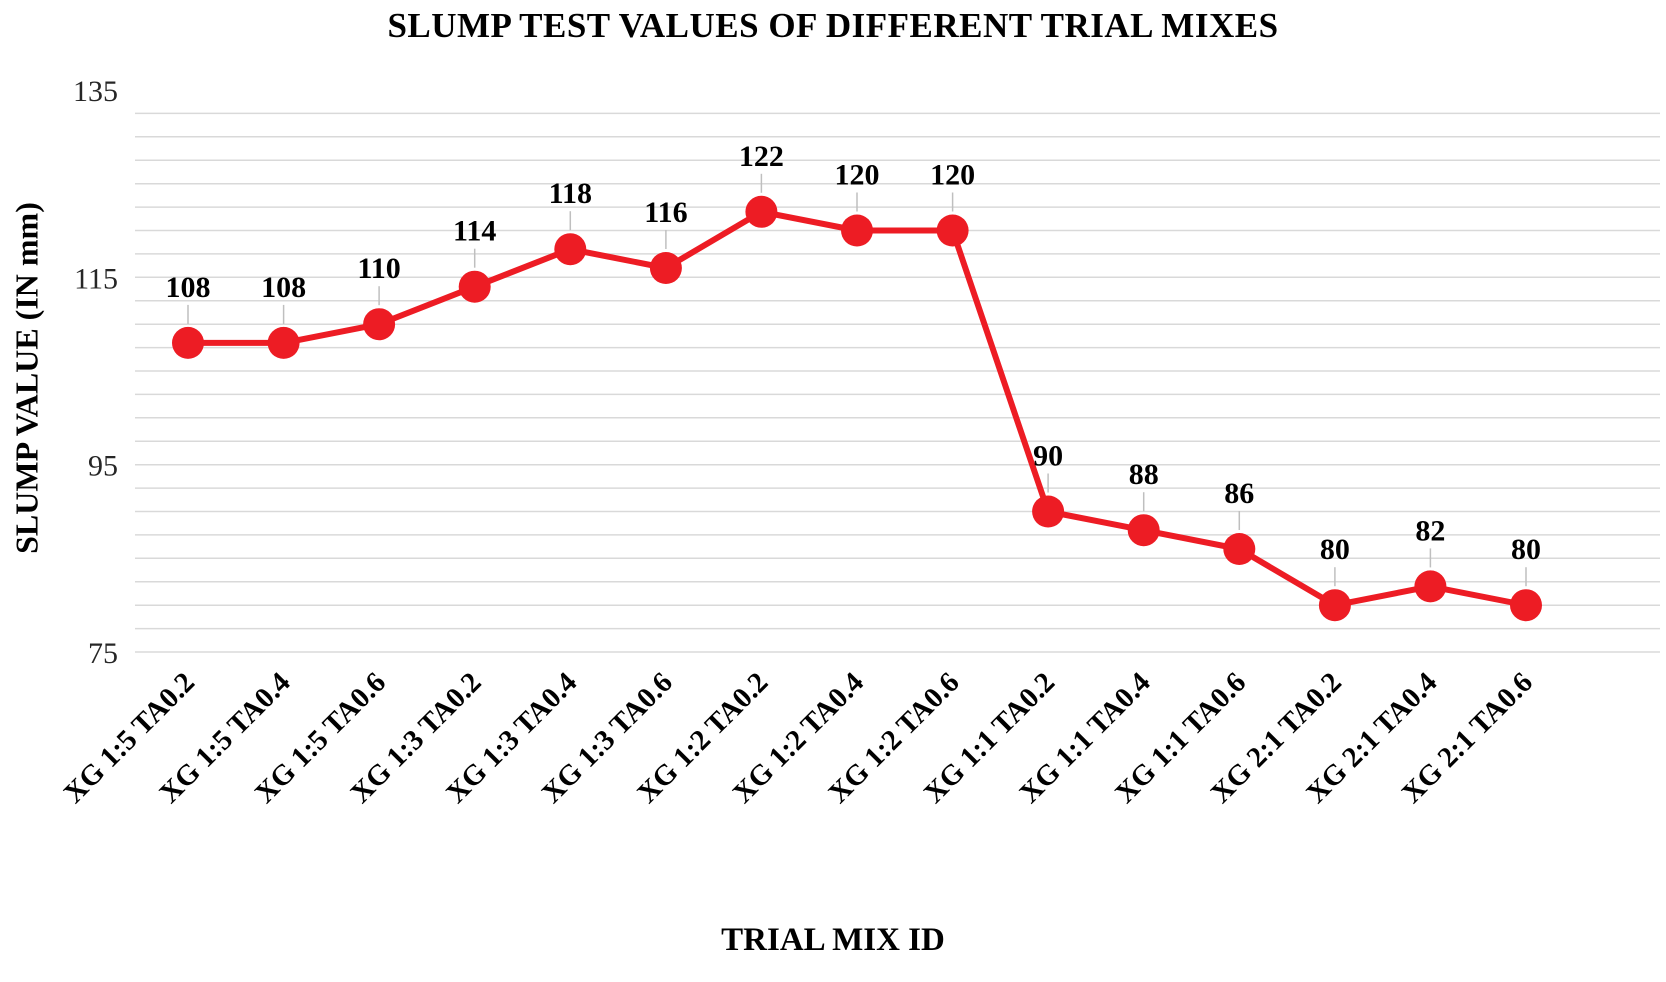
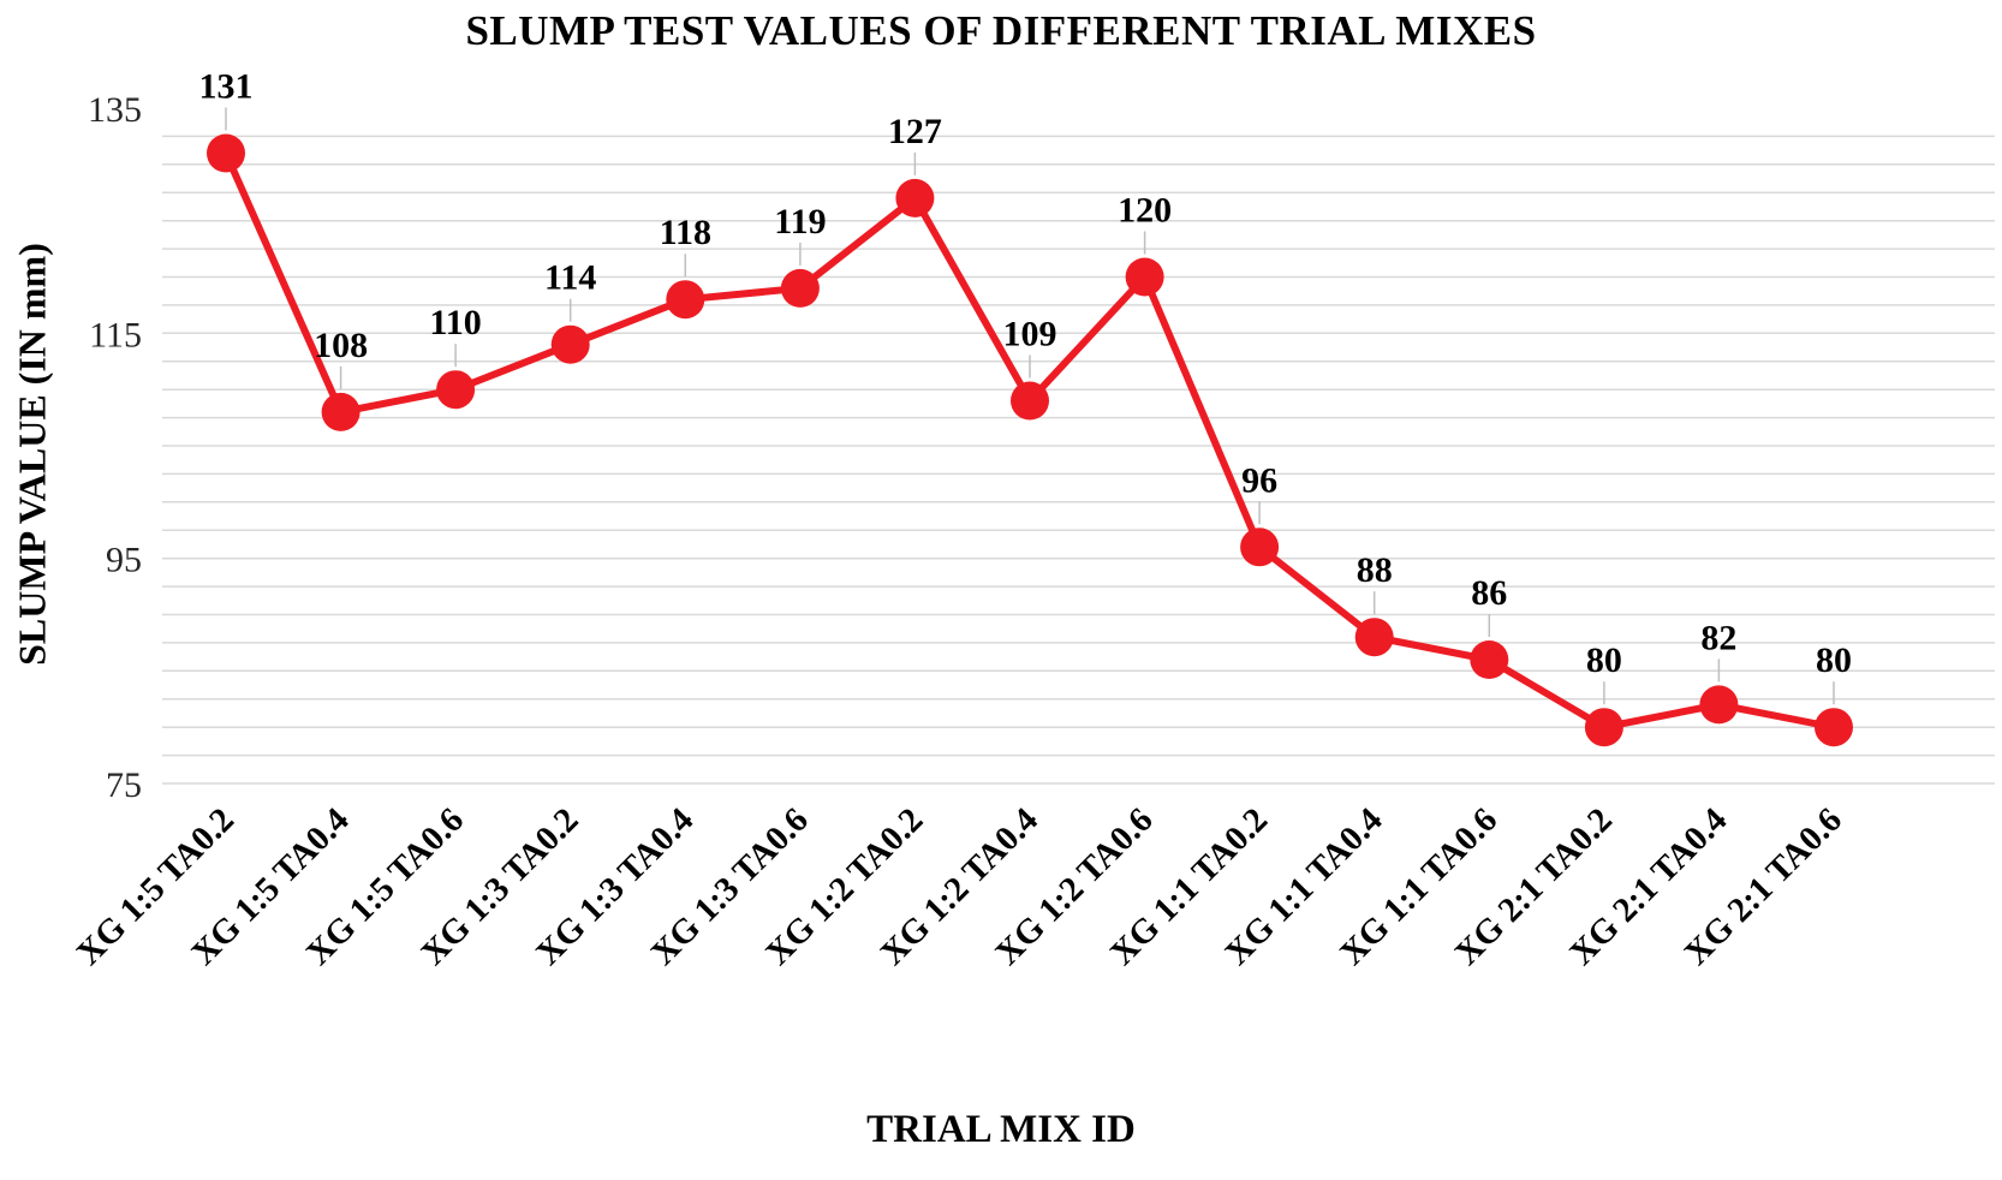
XG 1:5 TA0.2: 108 -> 131
XG 1:3 TA0.6: 116 -> 119
XG 1:2 TA0.2: 122 -> 127
XG 1:2 TA0.4: 120 -> 109
XG 1:1 TA0.2: 90 -> 96
